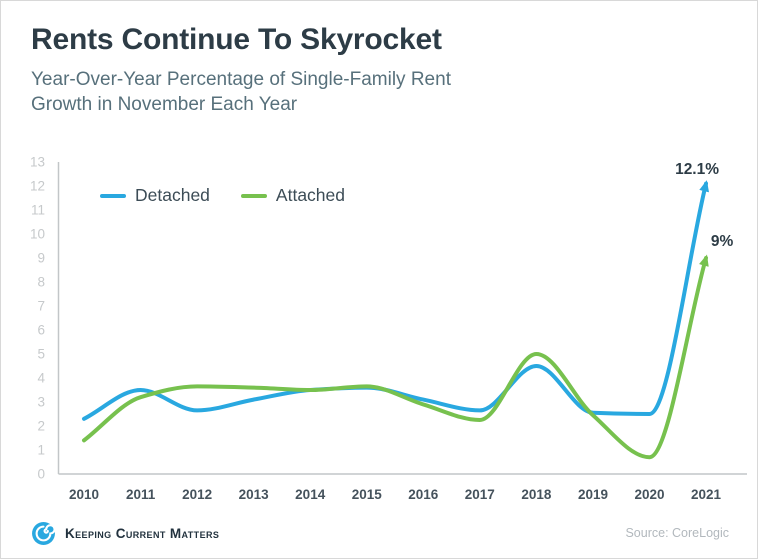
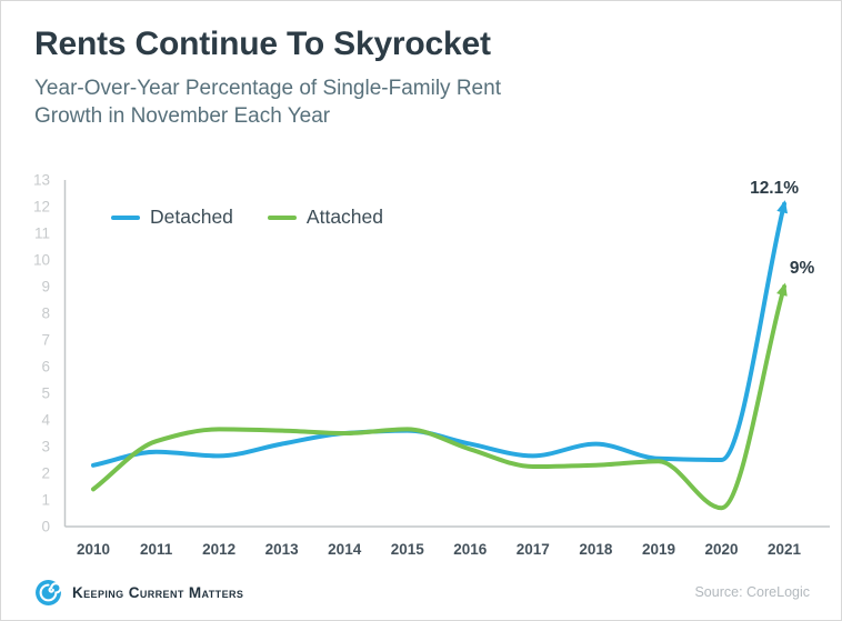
Detached/2011: 3.5 -> 2.8
Detached/2018: 4.5 -> 3.1
Attached/2018: 5.0 -> 2.3
